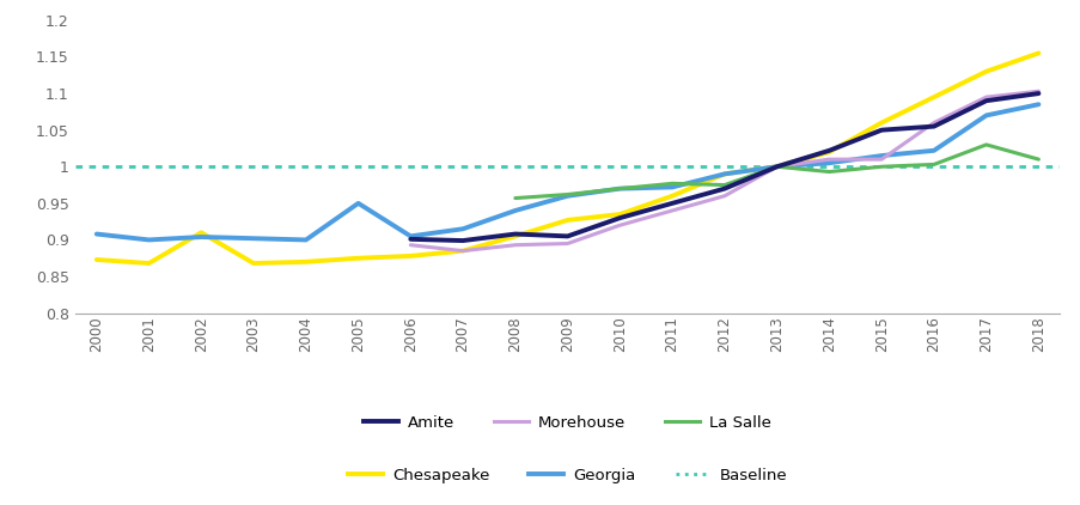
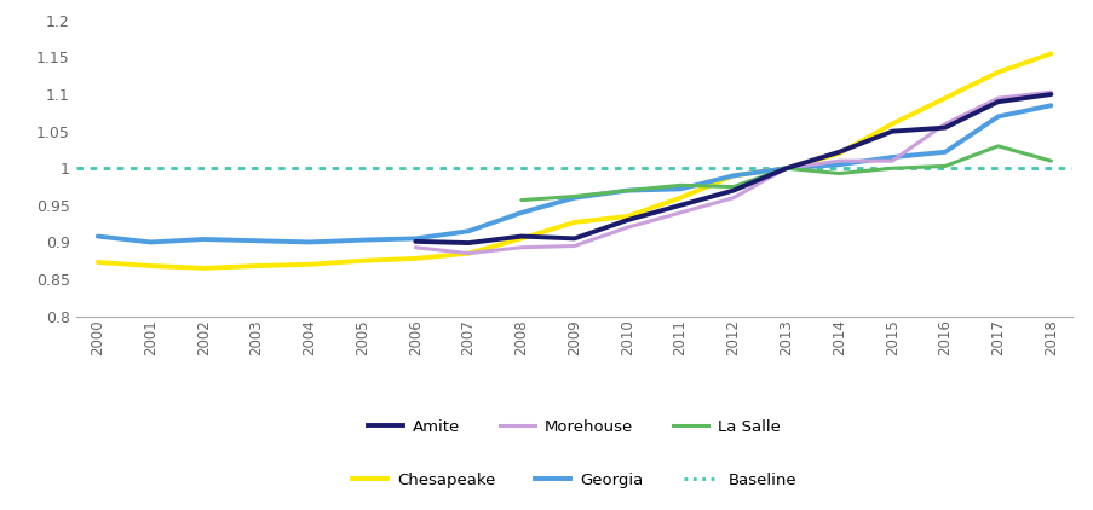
Chesapeake/2002: 0.910 -> 0.865
Georgia/2005: 0.950 -> 0.903
